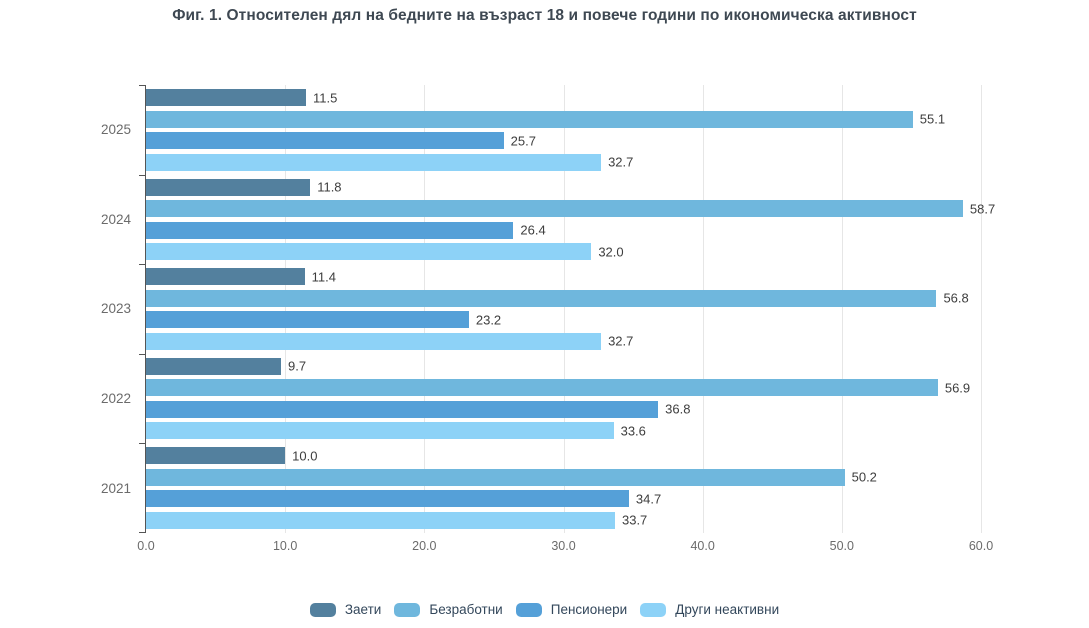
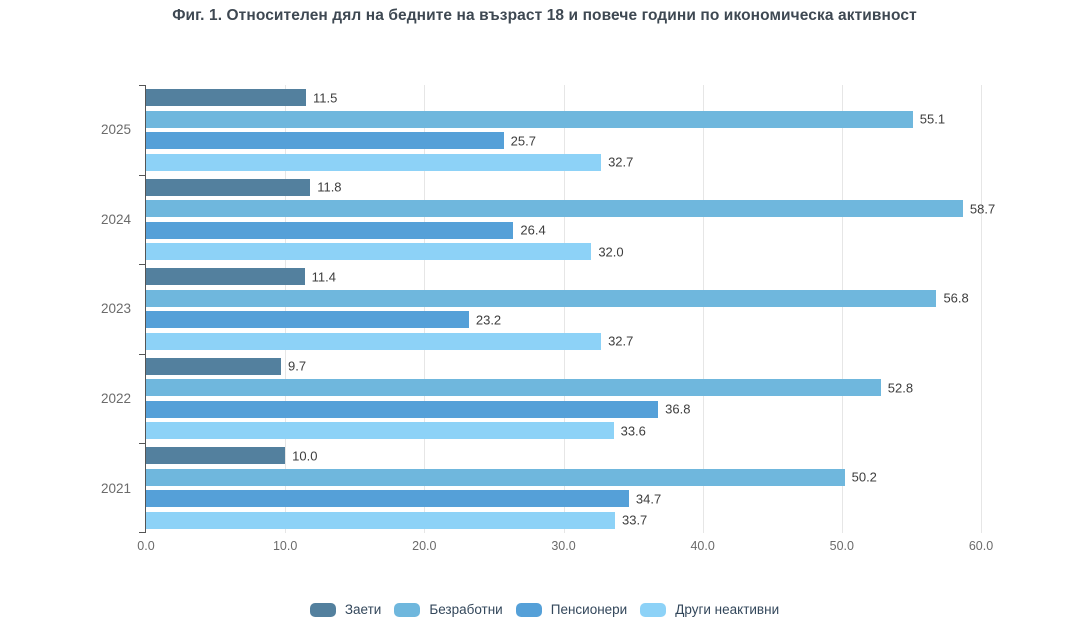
Безработни/2022: 56.9 -> 52.8
